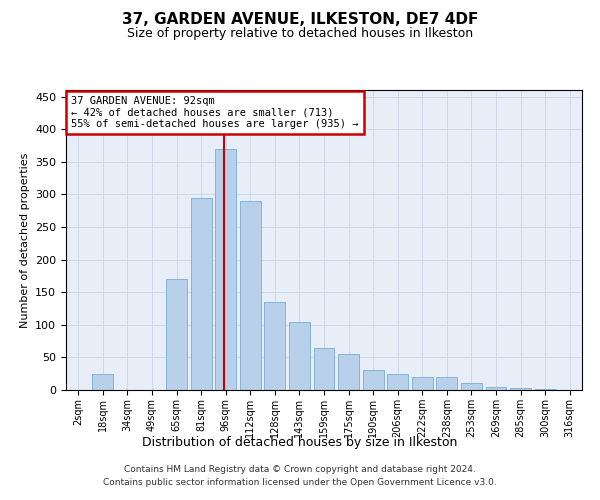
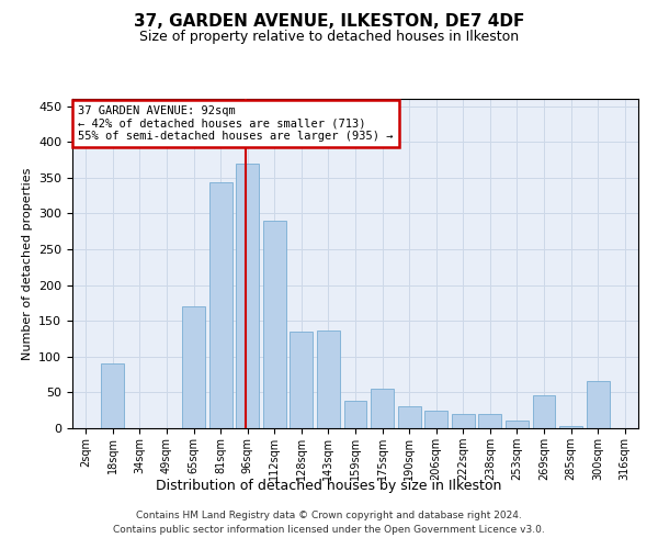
18sqm: 25 -> 90
81sqm: 295 -> 344
143sqm: 105 -> 136
159sqm: 65 -> 38
269sqm: 5 -> 46
300sqm: 2 -> 66
